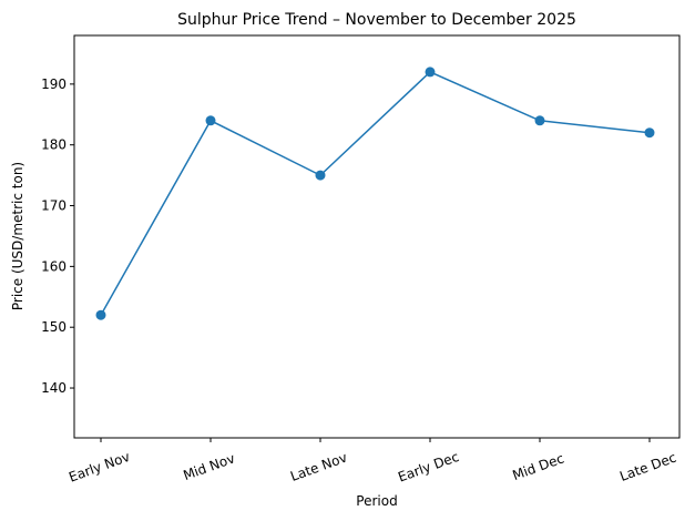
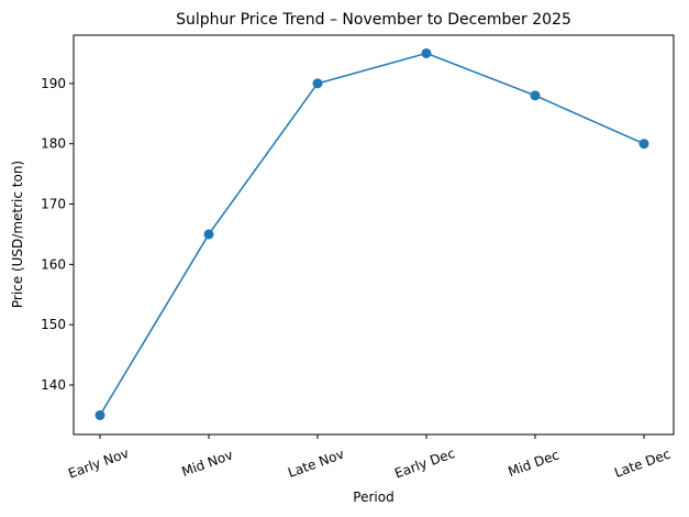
Early Nov: 152 -> 135
Mid Nov: 184 -> 165
Late Nov: 175 -> 190
Early Dec: 192 -> 195
Mid Dec: 184 -> 188
Late Dec: 182 -> 180
